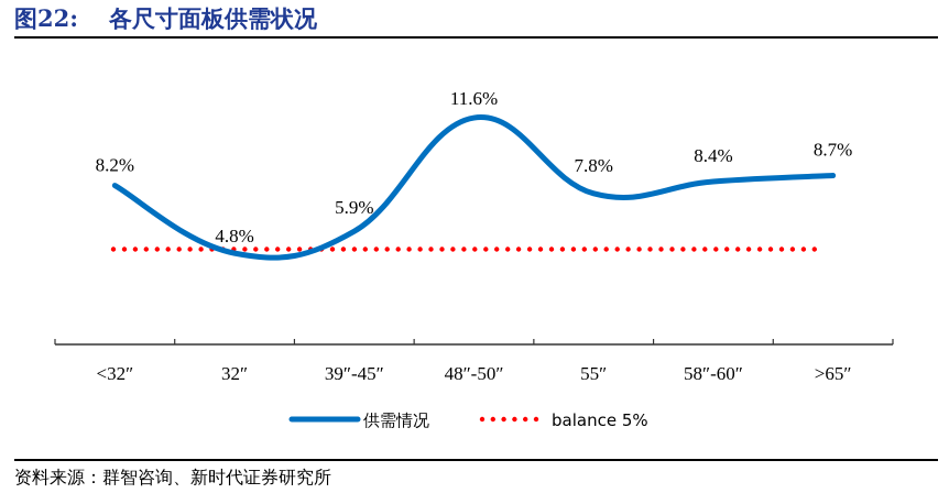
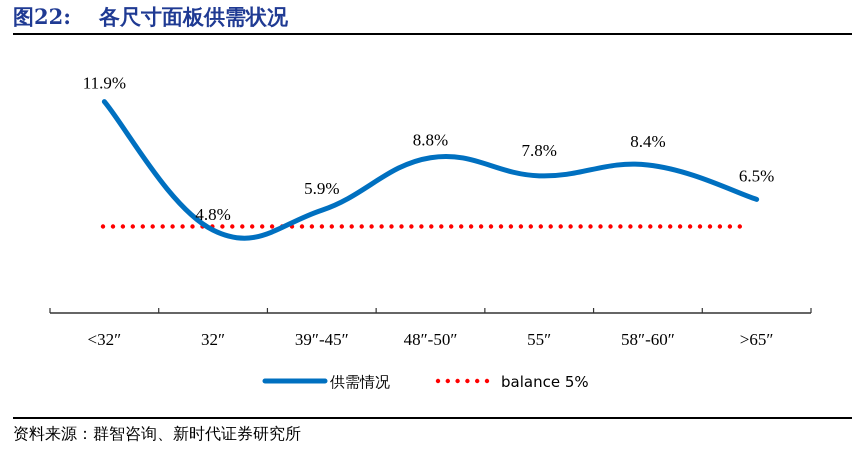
供需情况/<32″: 8.2% -> 11.9%
供需情况/48″-50″: 11.6% -> 8.8%
供需情况/>65″: 8.7% -> 6.5%
